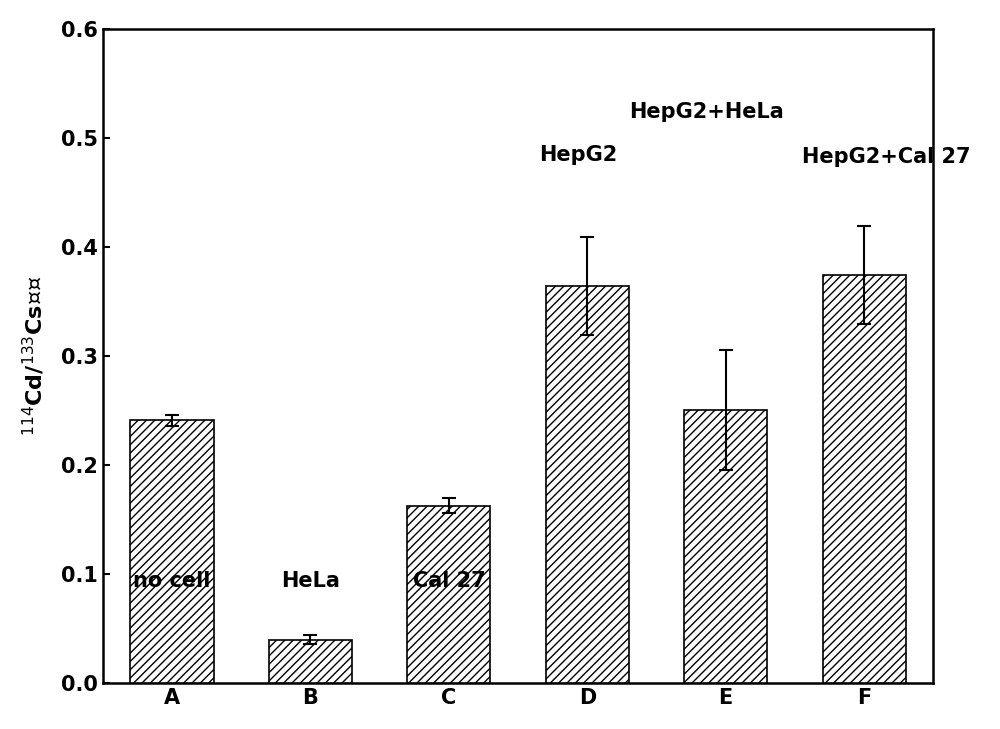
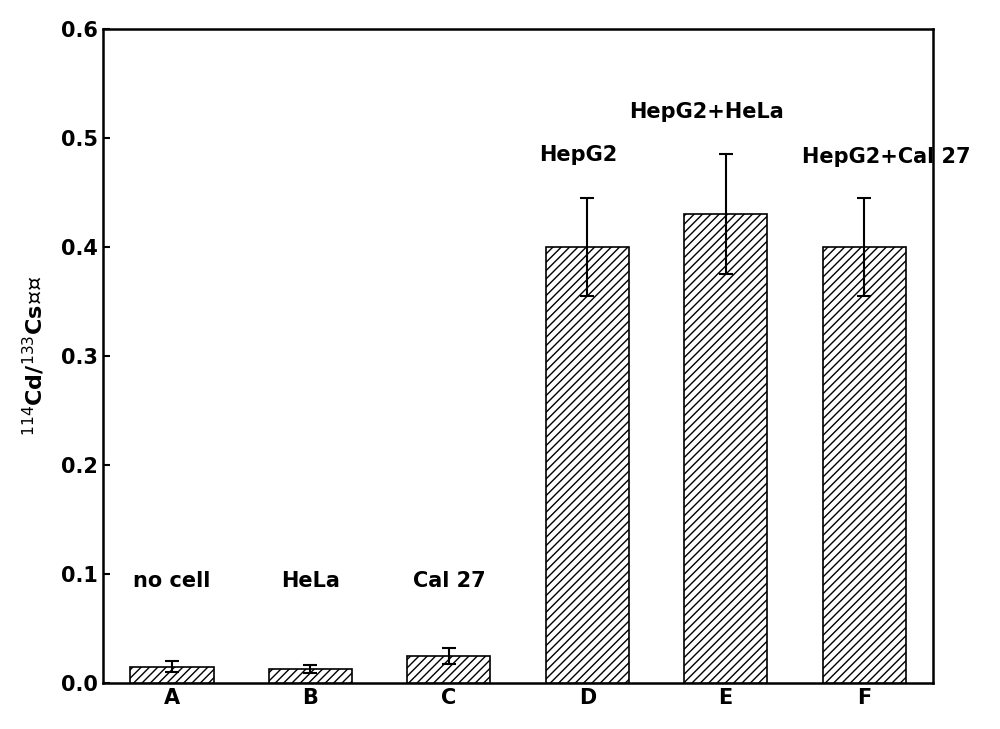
A: 0.241 -> 0.015
B: 0.040 -> 0.013
C: 0.163 -> 0.025
D: 0.364 -> 0.400
E: 0.251 -> 0.430
F: 0.374 -> 0.400
